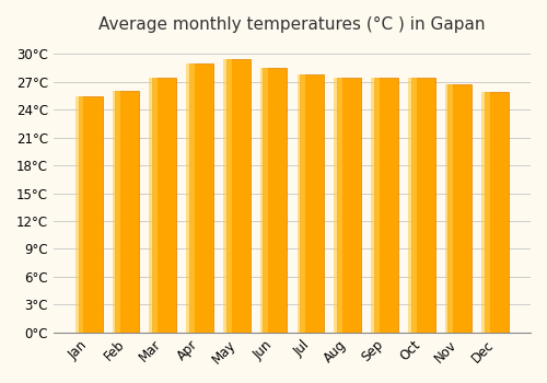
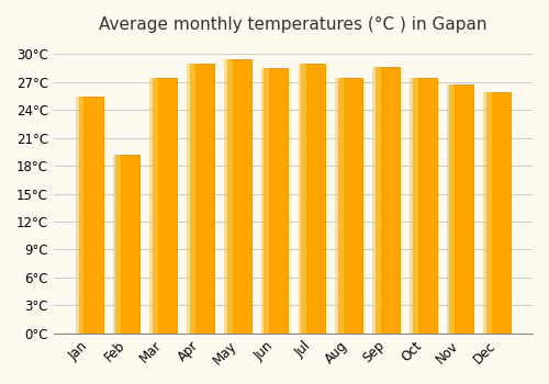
Feb: 26.0°C -> 19.2°C
Jul: 27.8°C -> 29.0°C
Sep: 27.4°C -> 28.6°C
